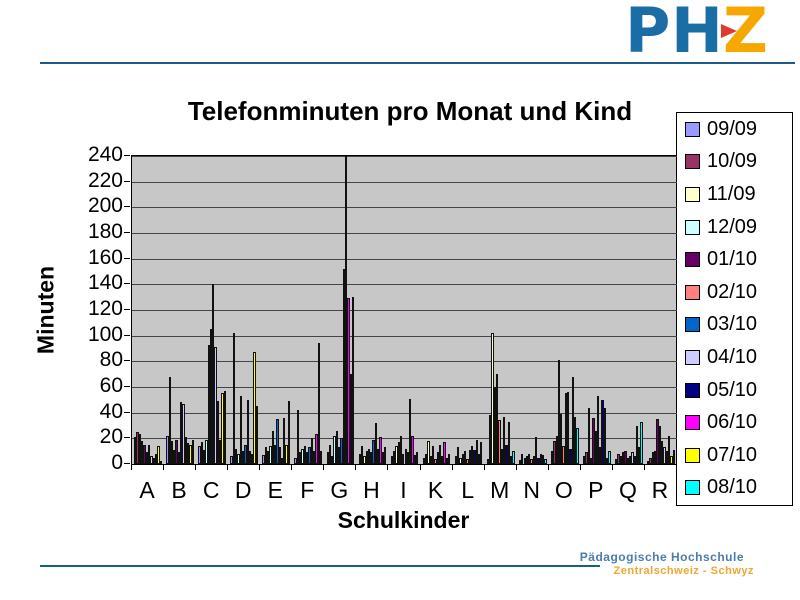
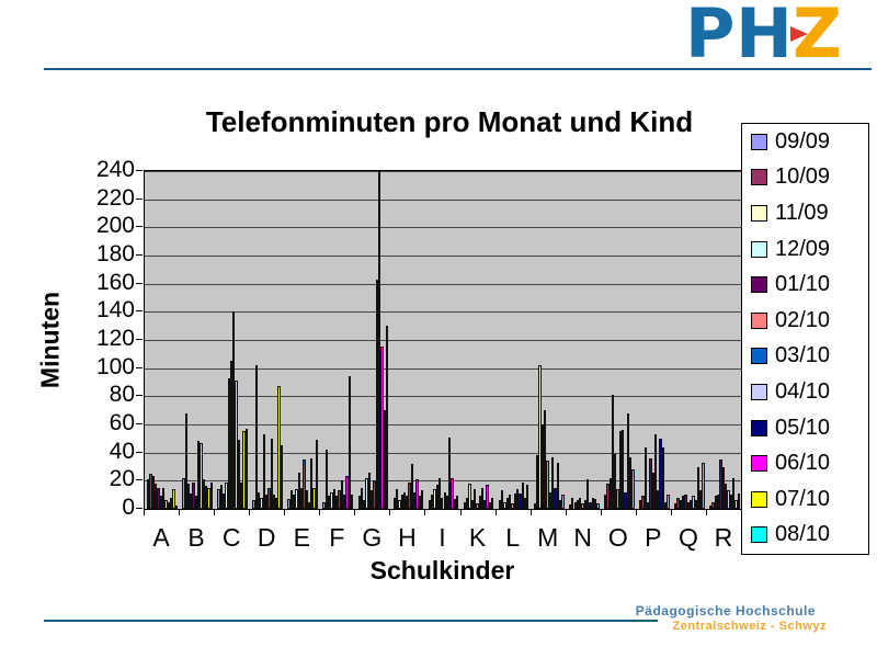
04/10/G: 152 -> 163
06/10/G: 129 -> 115
